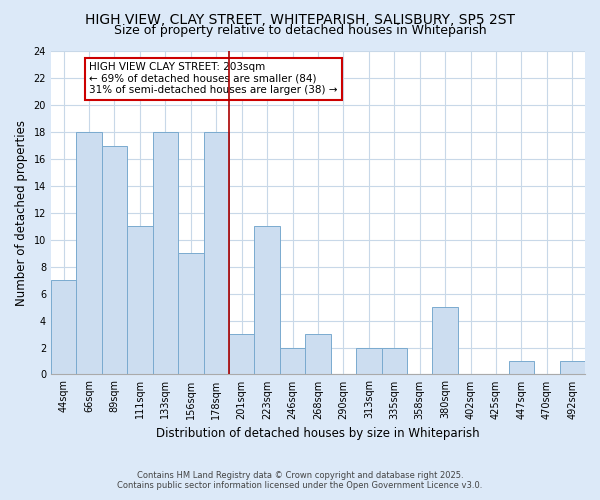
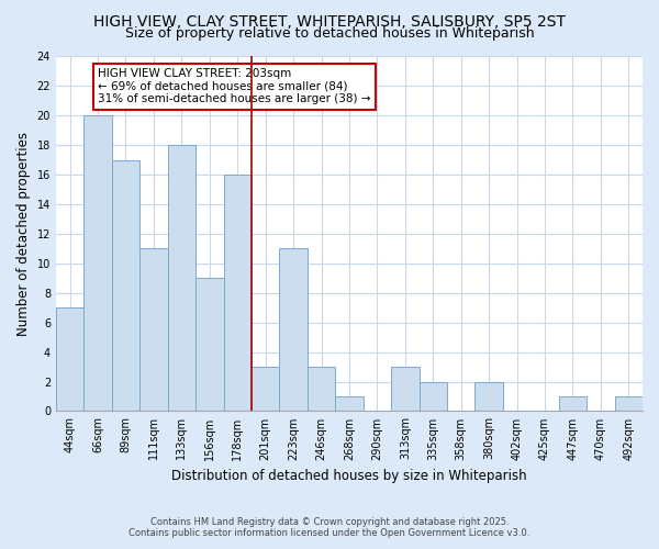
66sqm: 18 -> 20
178sqm: 18 -> 16
246sqm: 2 -> 3
268sqm: 3 -> 1
313sqm: 2 -> 3
380sqm: 5 -> 2
